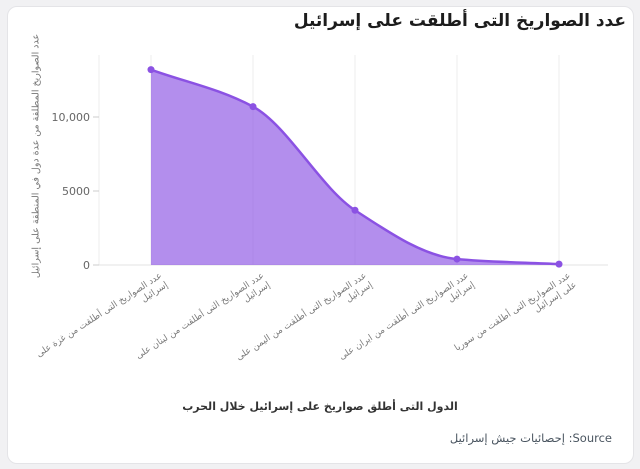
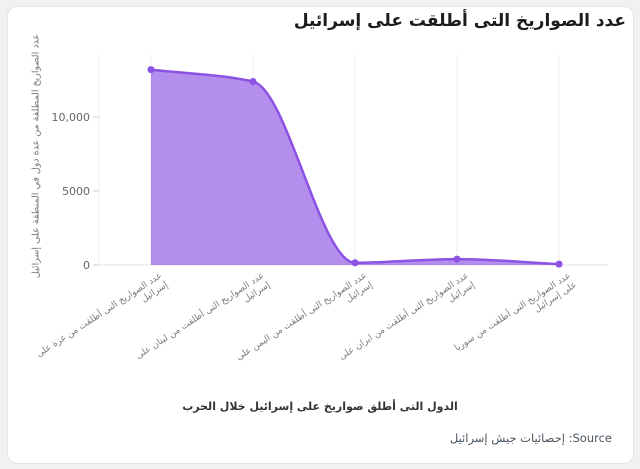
عدد الصواريخ التى أطلقت من لبنان على إسرائيل: 10700 -> 12400
عدد الصواريخ التى أطلقت من اليمن على إسرائيل: 3700 -> 200
